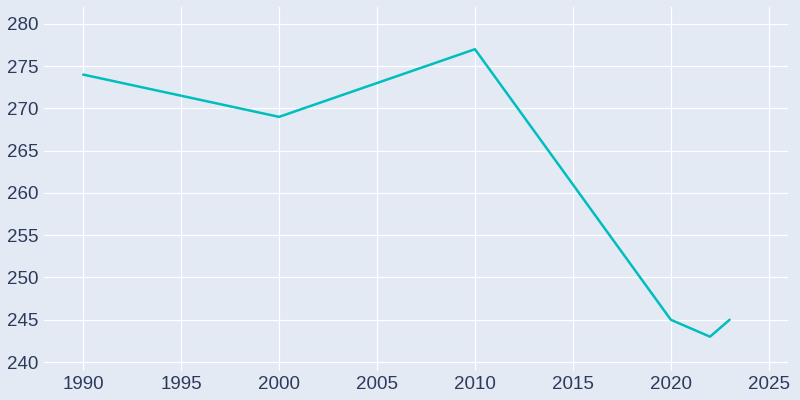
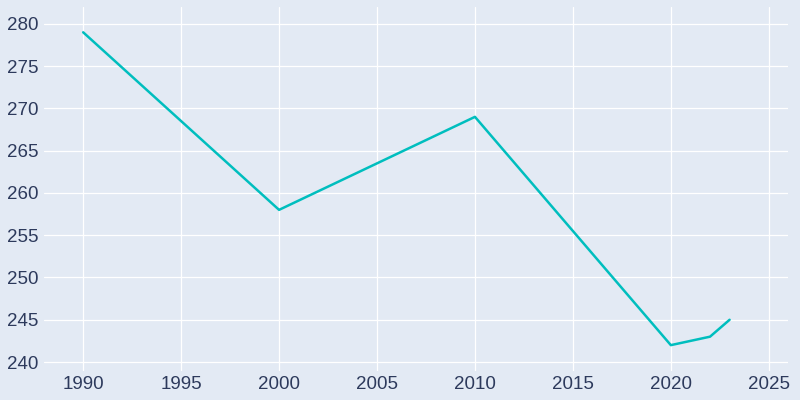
1990: 274 -> 279
2000: 269 -> 258
2010: 277 -> 269
2020: 245 -> 242
